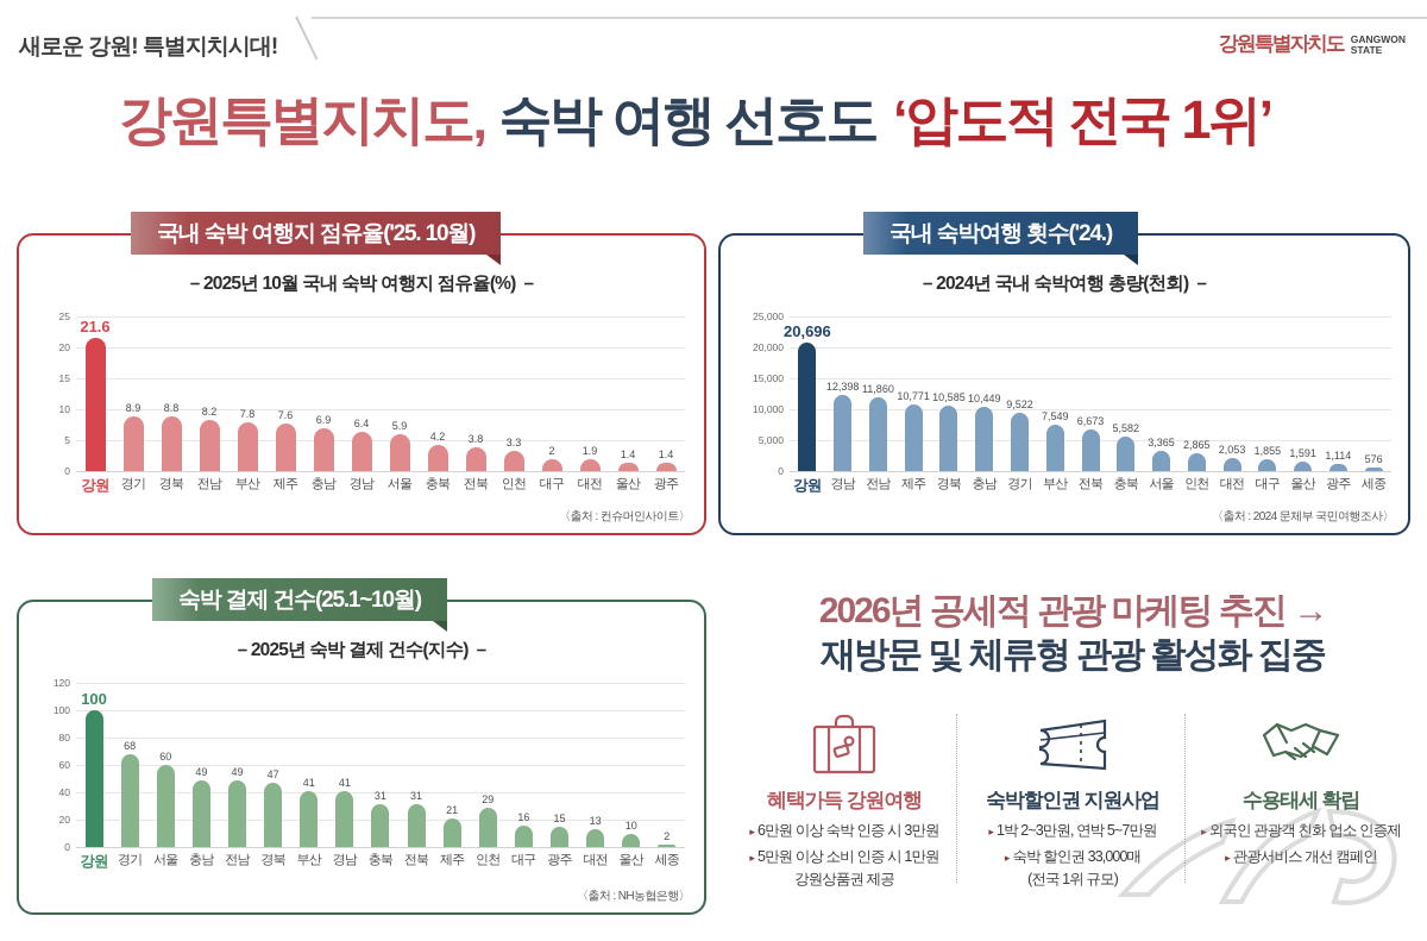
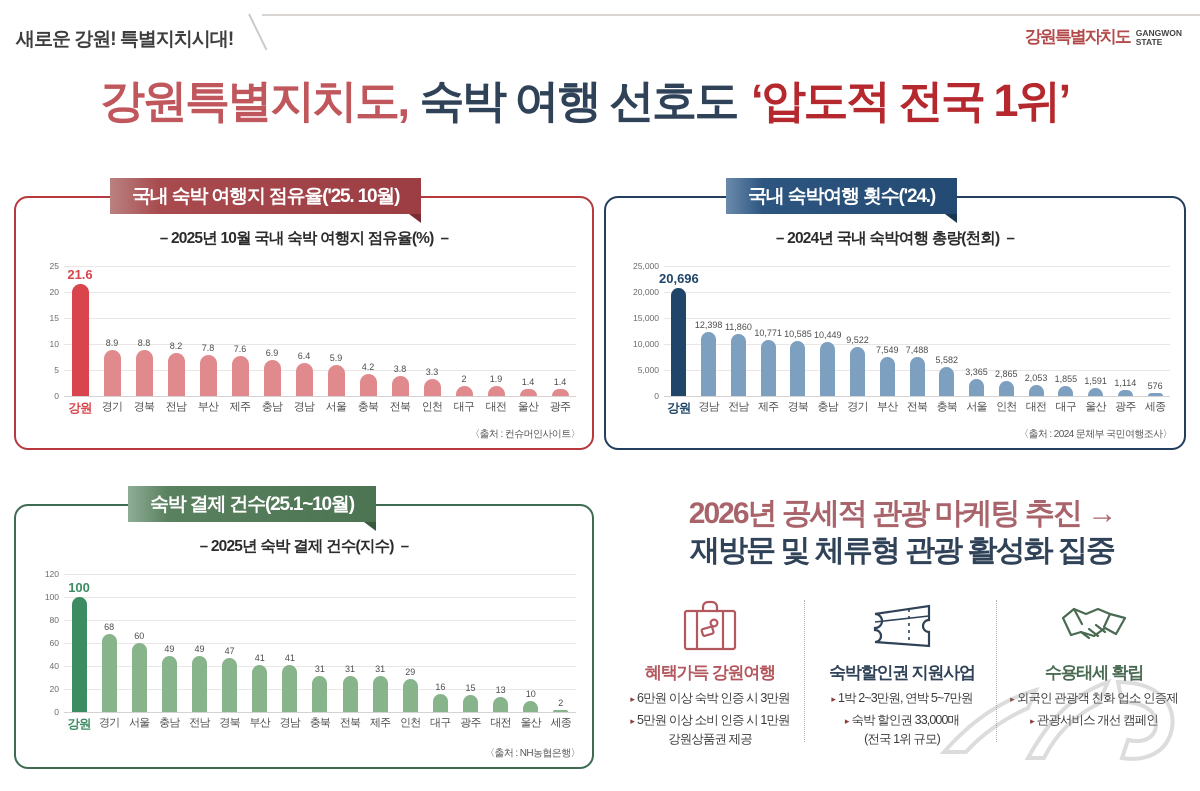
국내 숙박여행 횟수('24.)/전북: 6,673 -> 7,488
숙박 결제 건수(25.1~10월)/제주: 21 -> 31
